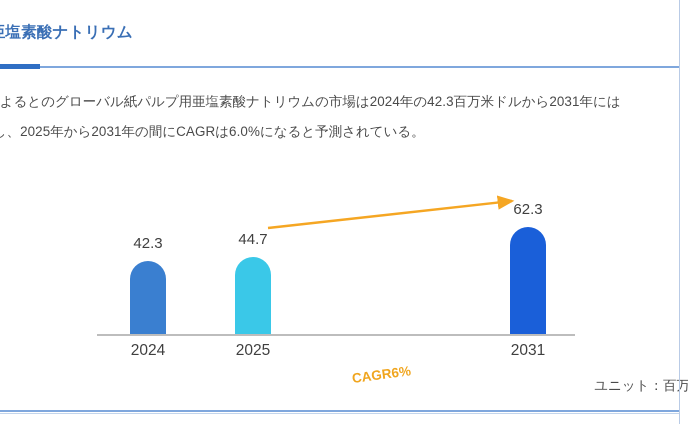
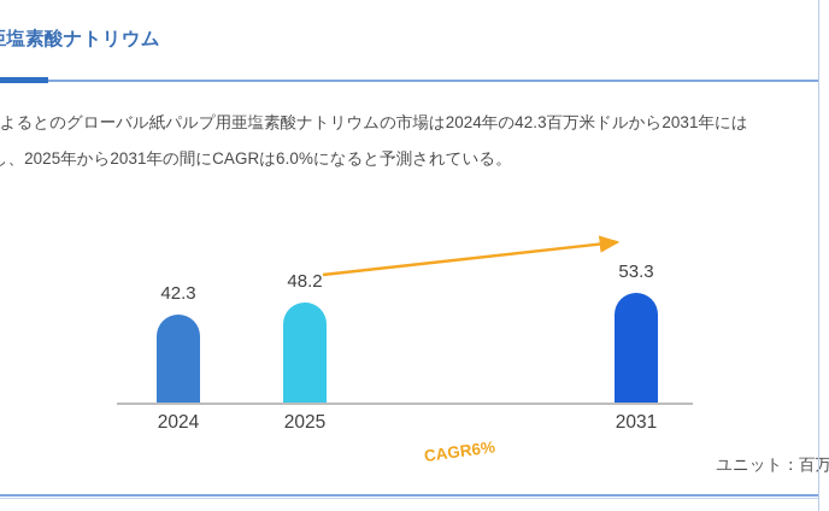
2025: 44.7 -> 48.2
2031: 62.3 -> 53.3
